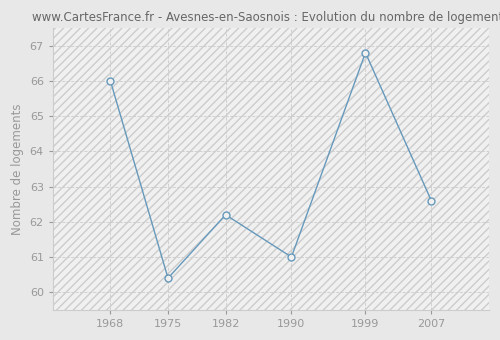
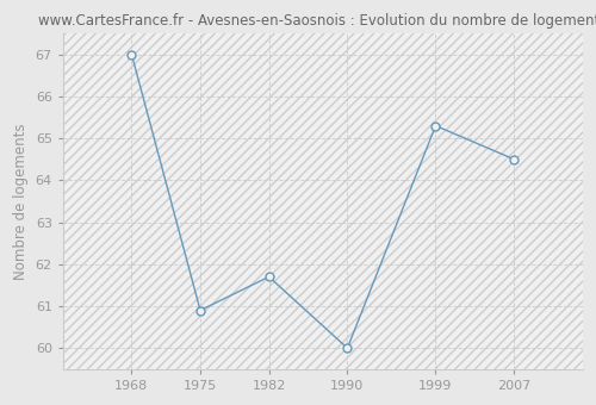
1968: 66.0 -> 67.0
1975: 60.4 -> 60.9
1982: 62.2 -> 61.7
1990: 61.0 -> 60.0
1999: 66.8 -> 65.3
2007: 62.6 -> 64.5
